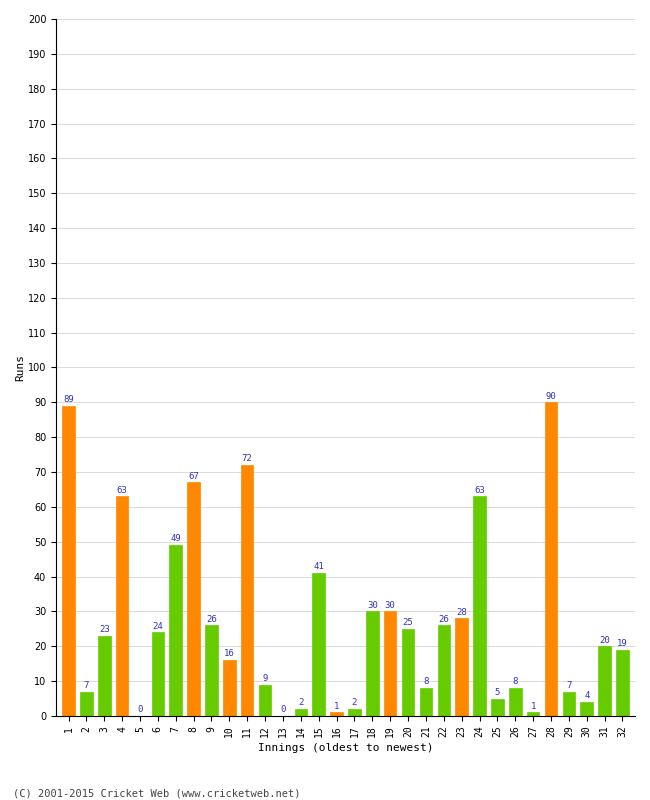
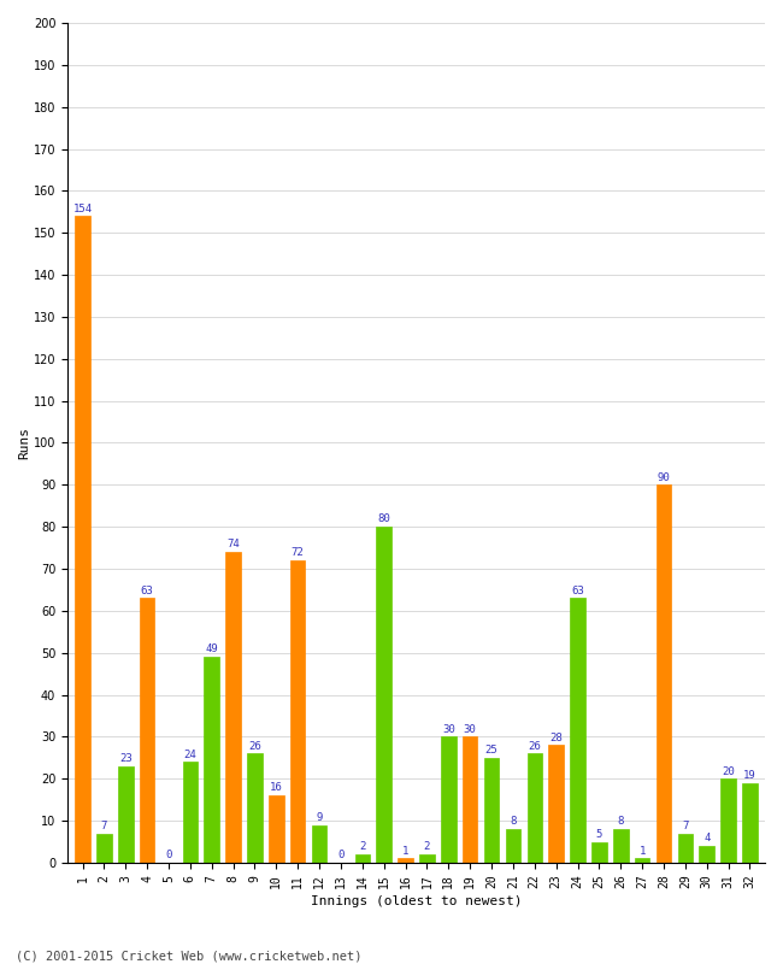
1: 89 -> 154
8: 67 -> 74
15: 41 -> 80
